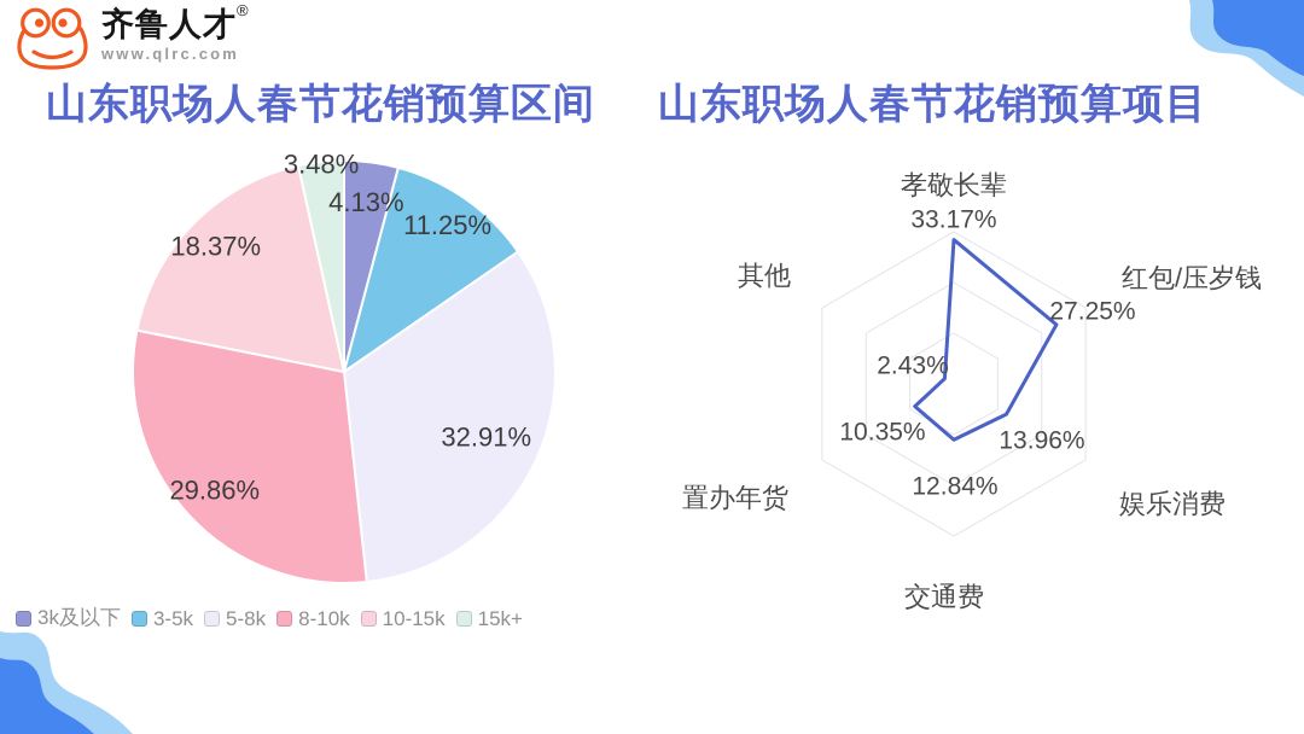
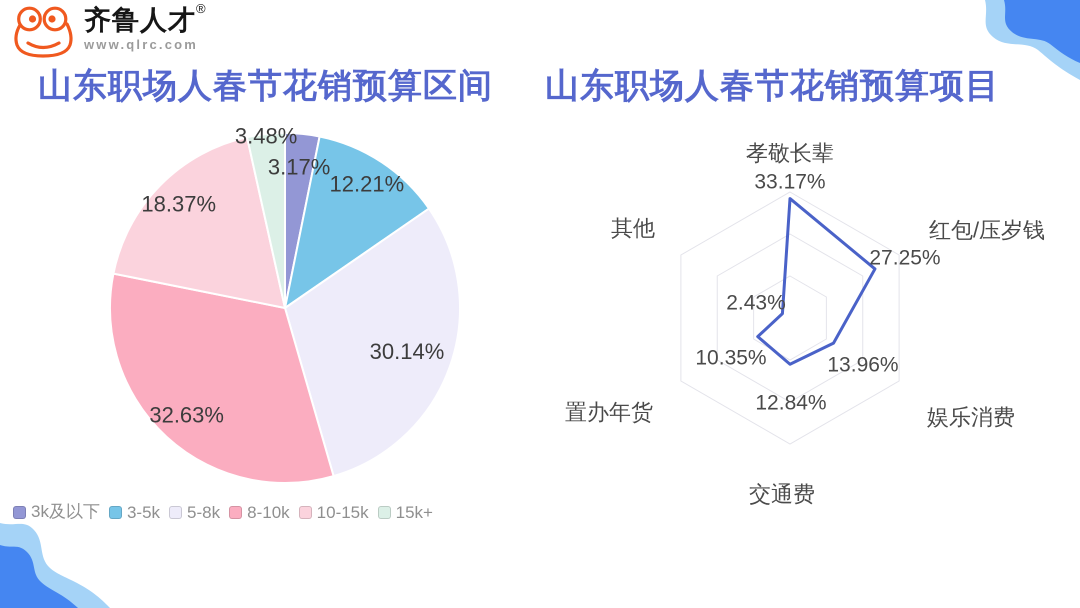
山东职场人春节花销预算区间/3k及以下: 4.13% -> 3.17%
山东职场人春节花销预算区间/3-5k: 11.25% -> 12.21%
山东职场人春节花销预算区间/5-8k: 32.91% -> 30.14%
山东职场人春节花销预算区间/8-10k: 29.86% -> 32.63%
